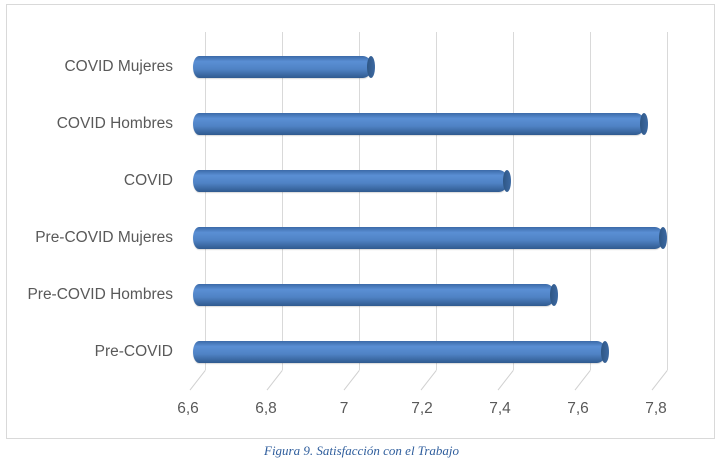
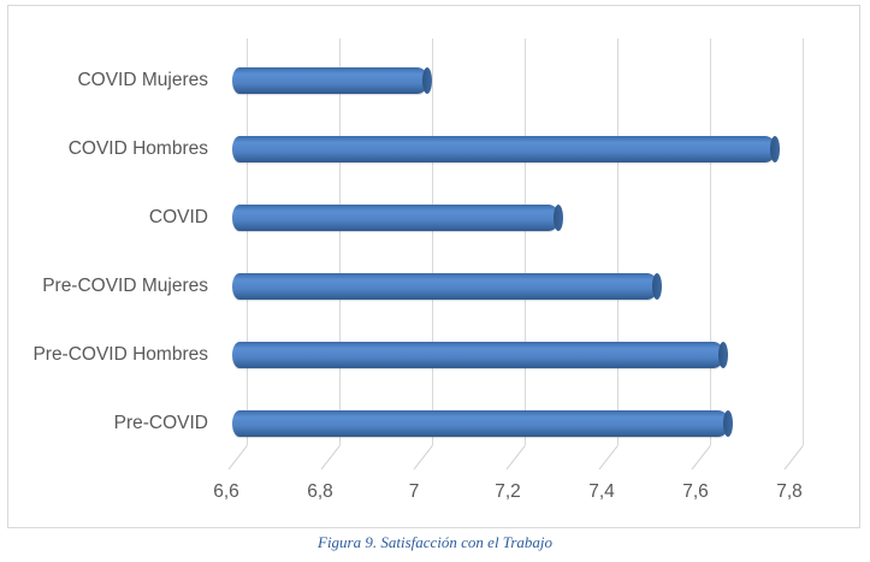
COVID Mujeres: 7,05 -> 7,01
COVID: 7,40 -> 7,29
Pre-COVID Mujeres: 7,80 -> 7,50
Pre-COVID Hombres: 7,52 -> 7,64
